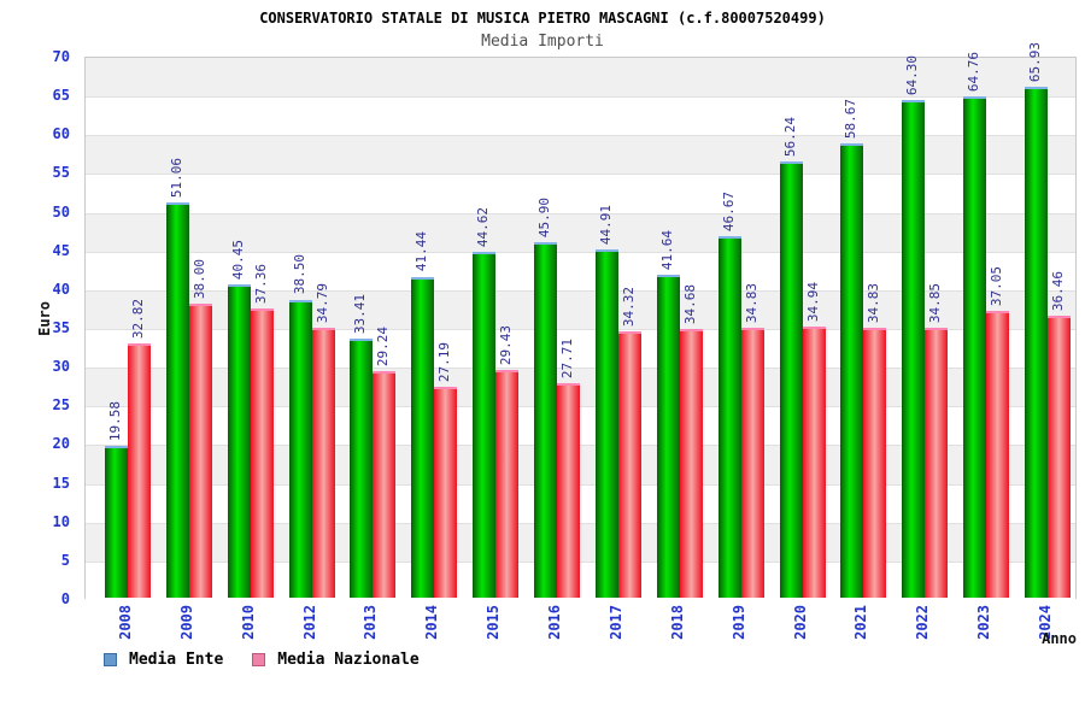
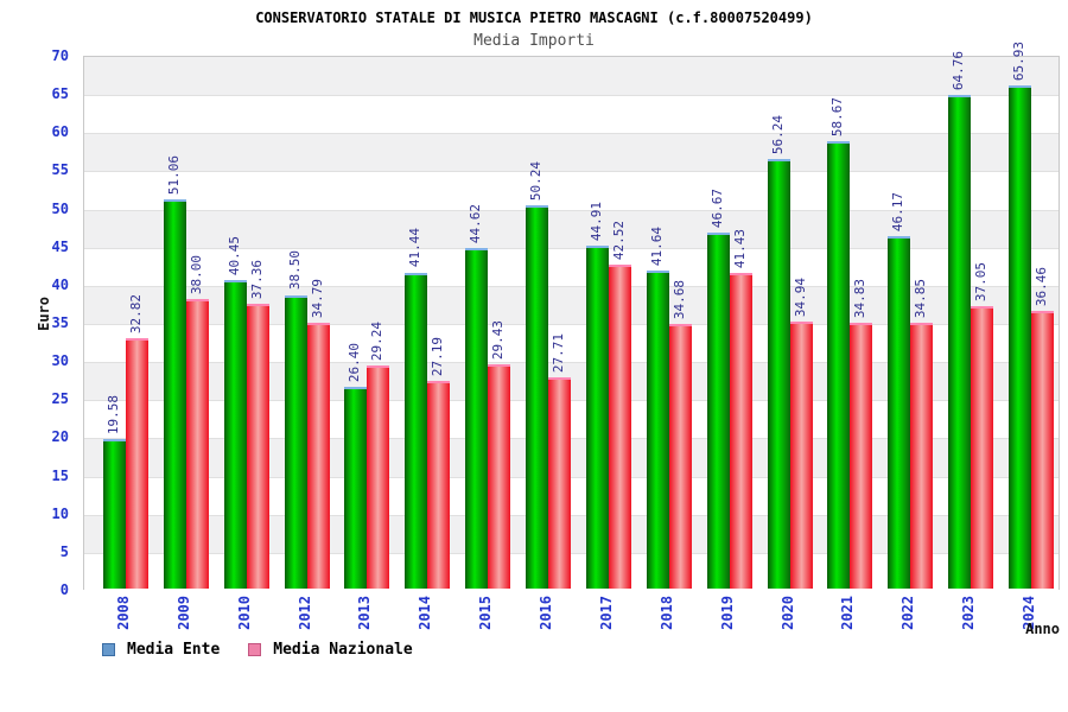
Media Ente/2013: 33.41 -> 26.40
Media Ente/2016: 45.90 -> 50.24
Media Nazionale/2017: 34.32 -> 42.52
Media Nazionale/2019: 34.83 -> 41.43
Media Ente/2022: 64.30 -> 46.17
